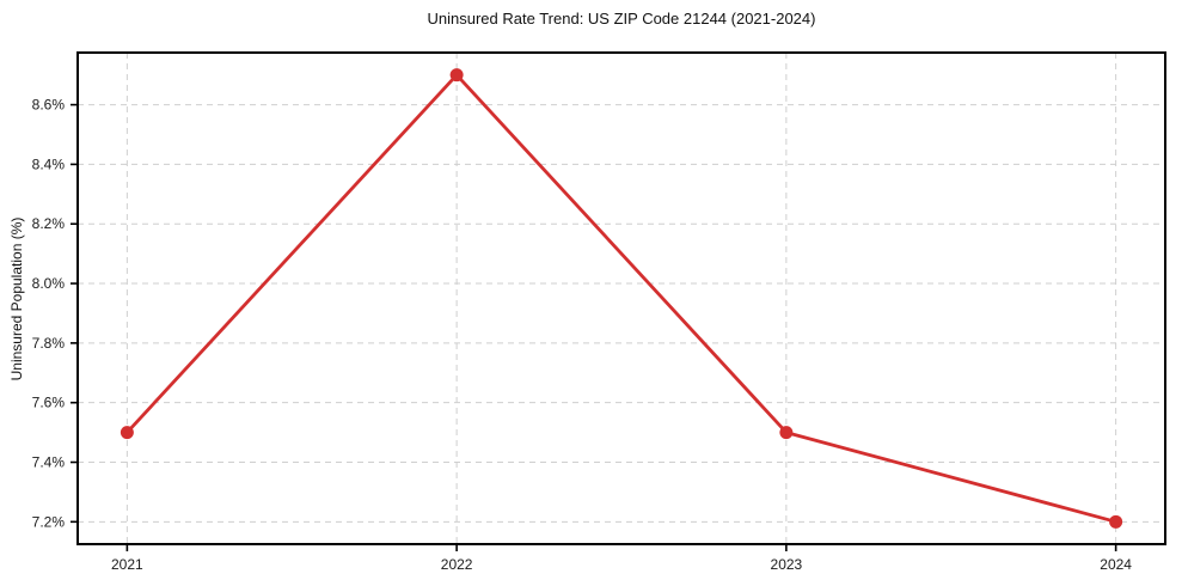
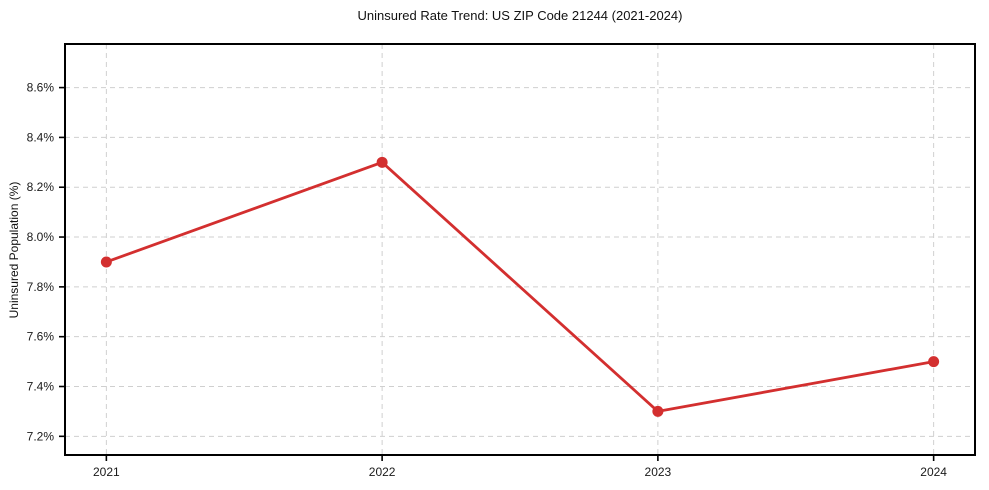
2021: 7.5% -> 7.9%
2022: 8.7% -> 8.3%
2023: 7.5% -> 7.3%
2024: 7.2% -> 7.5%
